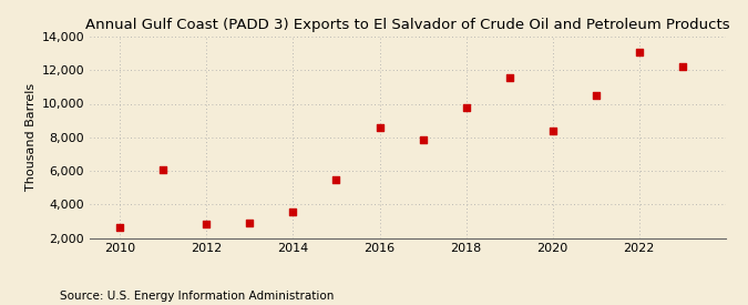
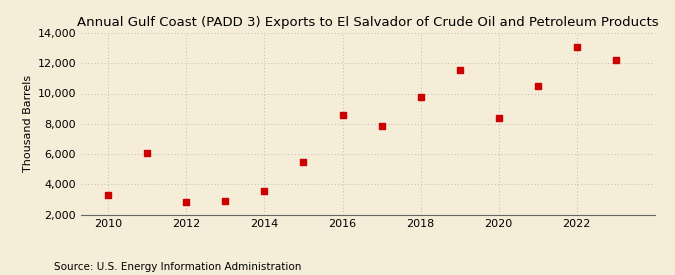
2010: 2,600 -> 3,300
